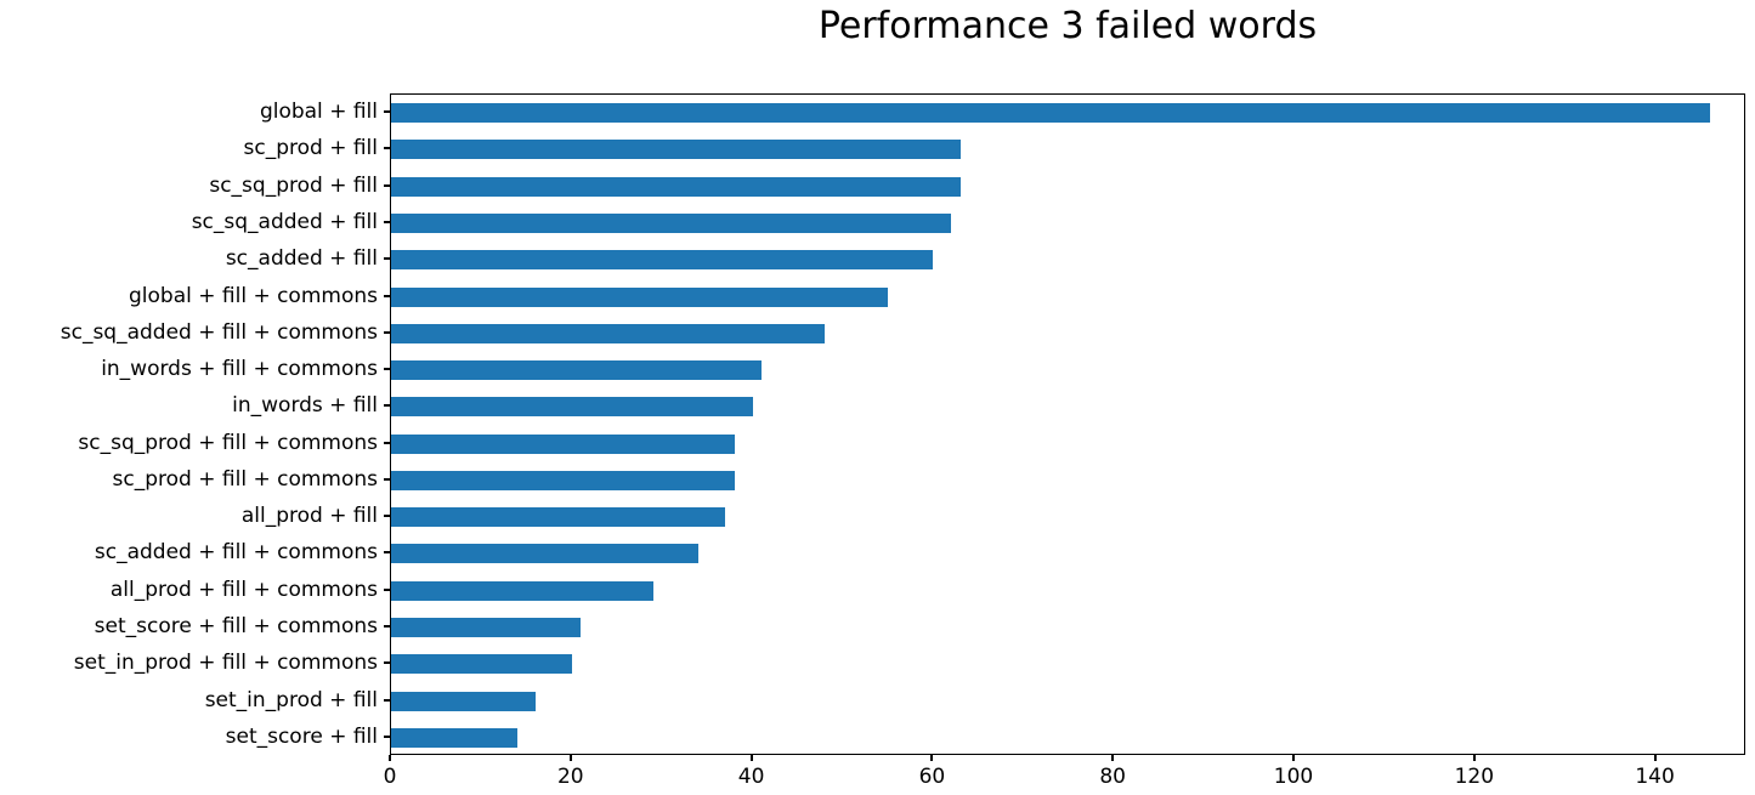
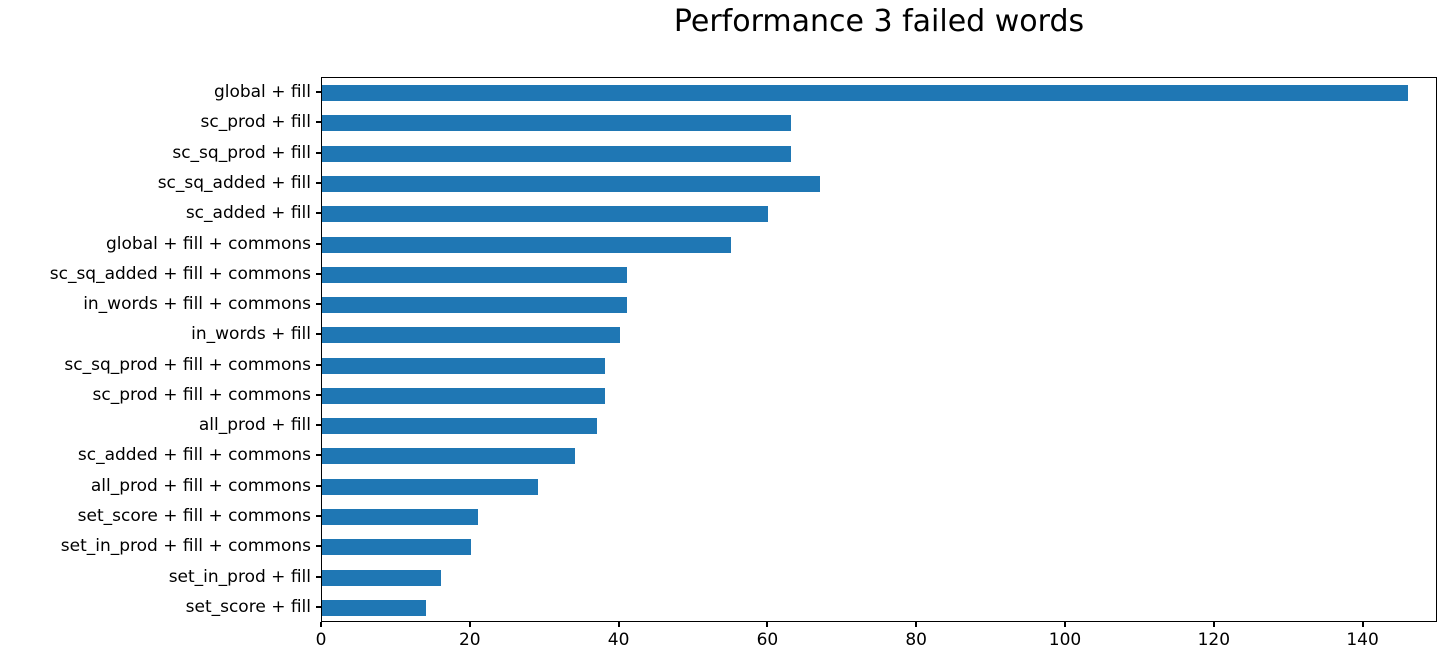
sc_sq_added + fill: 62 -> 67
sc_sq_added + fill + commons: 48 -> 41
